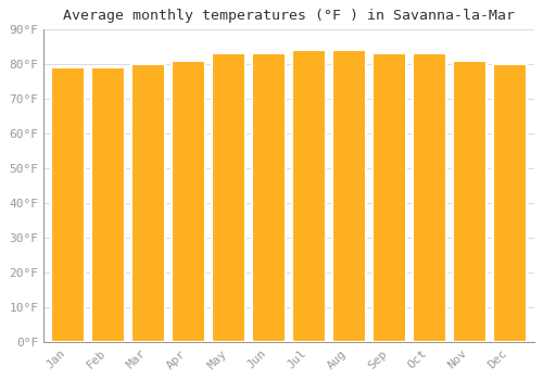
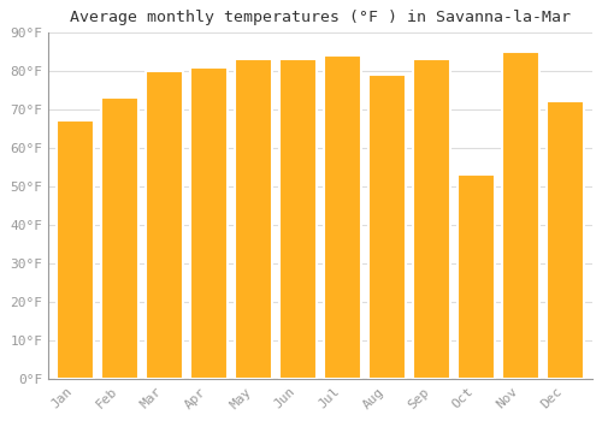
Jan: 79°F -> 67°F
Feb: 79°F -> 73°F
Aug: 84°F -> 79°F
Oct: 83°F -> 53°F
Nov: 81°F -> 85°F
Dec: 80°F -> 72°F
